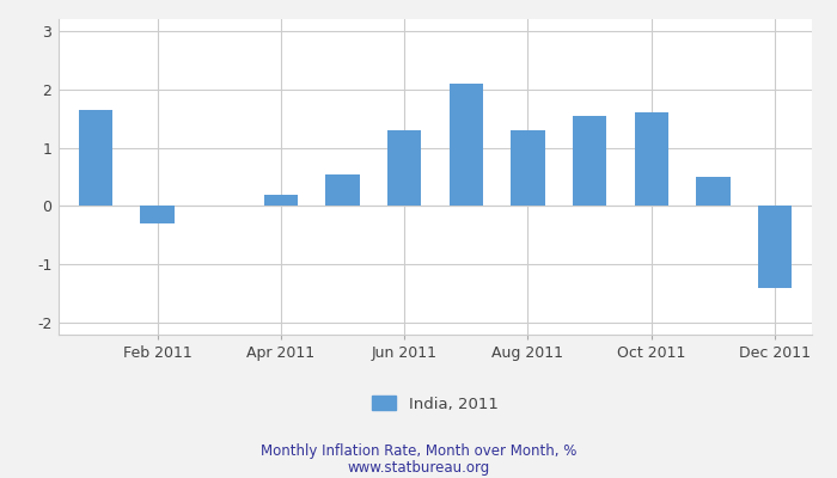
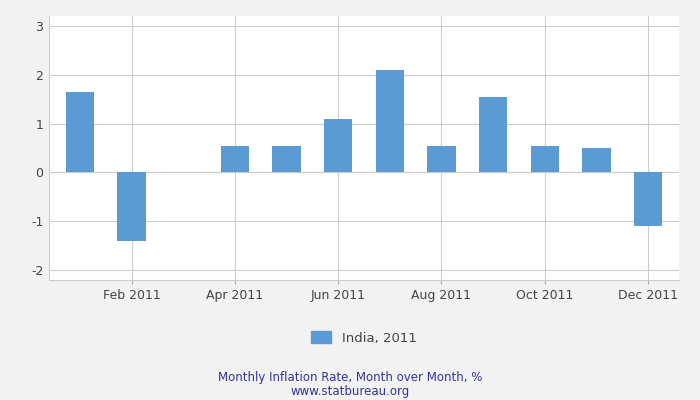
Feb 2011: -0.30 -> -1.40
Apr 2011: 0.20 -> 0.55
Jun 2011: 1.30 -> 1.10
Aug 2011: 1.30 -> 0.55
Oct 2011: 1.60 -> 0.55
Dec 2011: -1.40 -> -1.10
